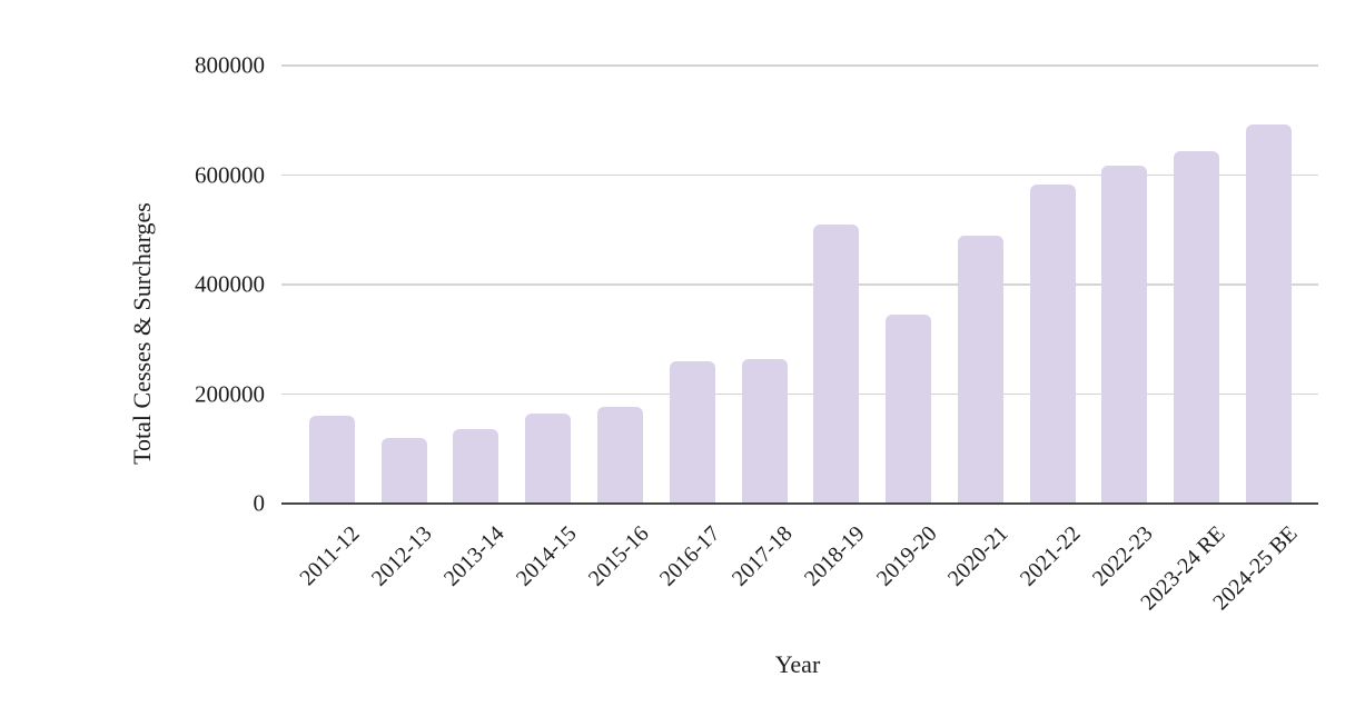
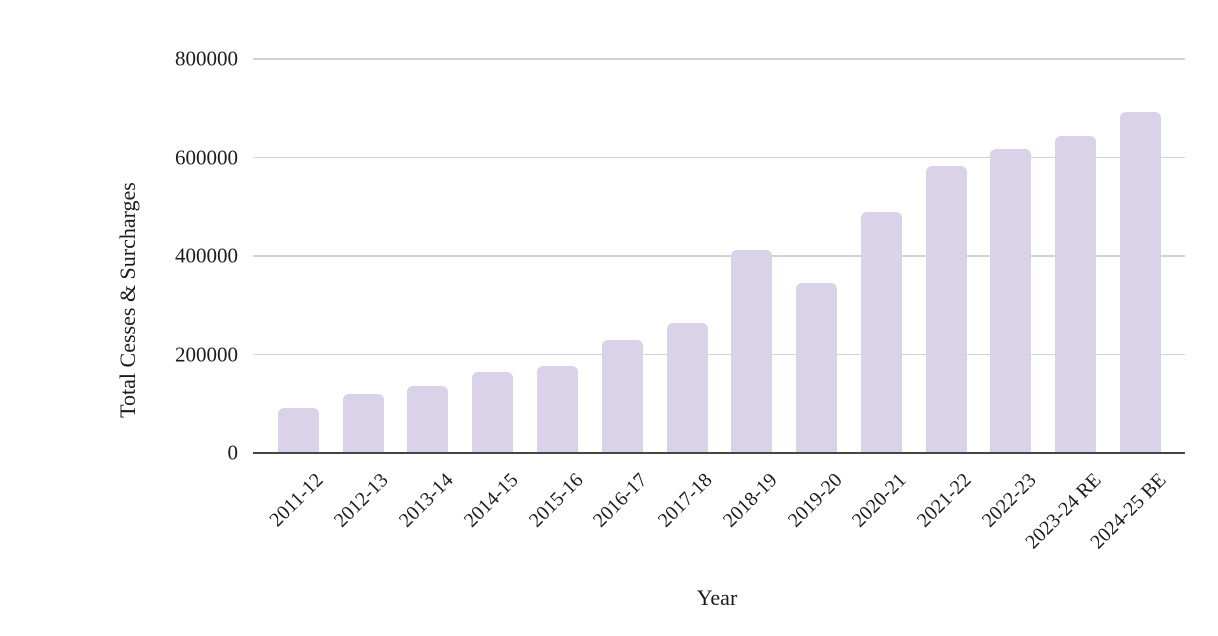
2011-12: 160000 -> 90000
2016-17: 260000 -> 230000
2018-19: 510000 -> 410000
